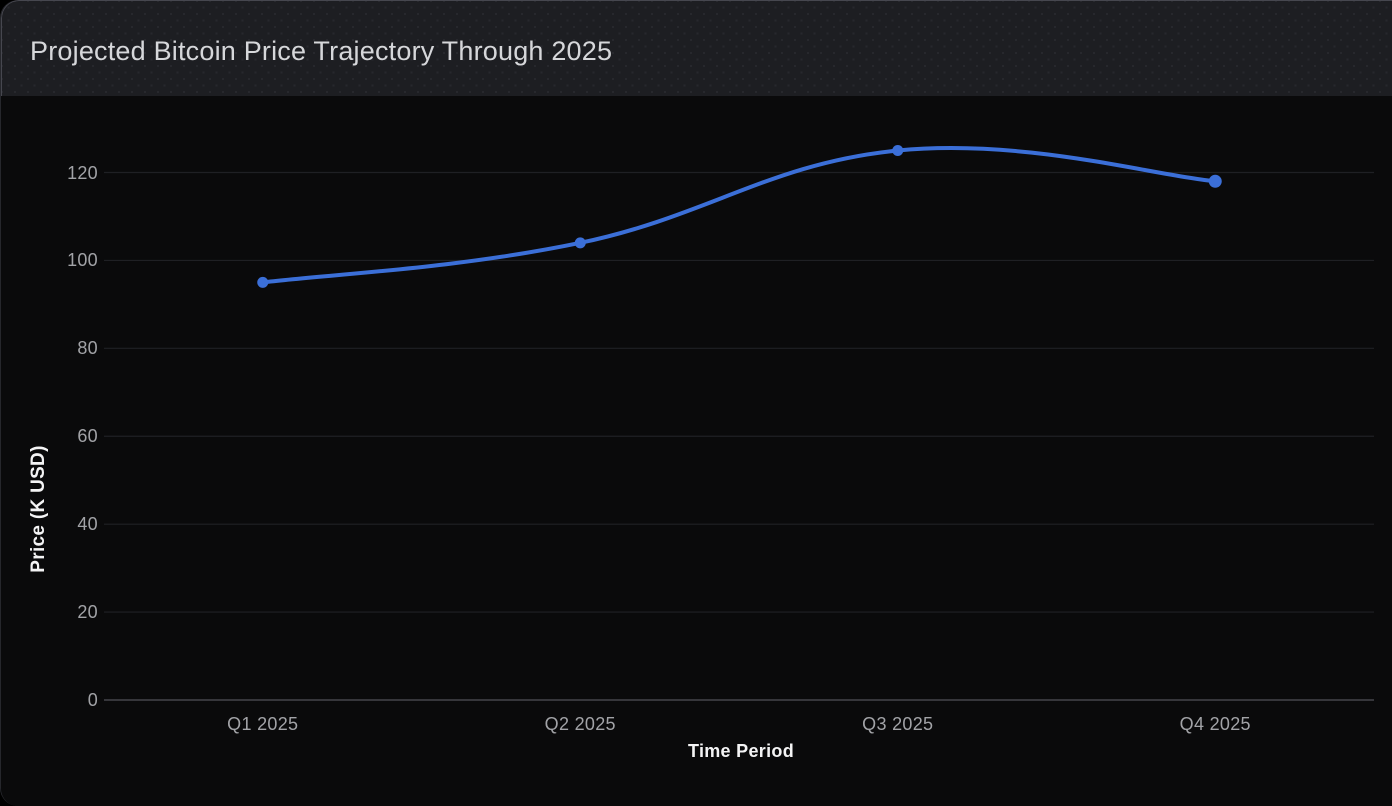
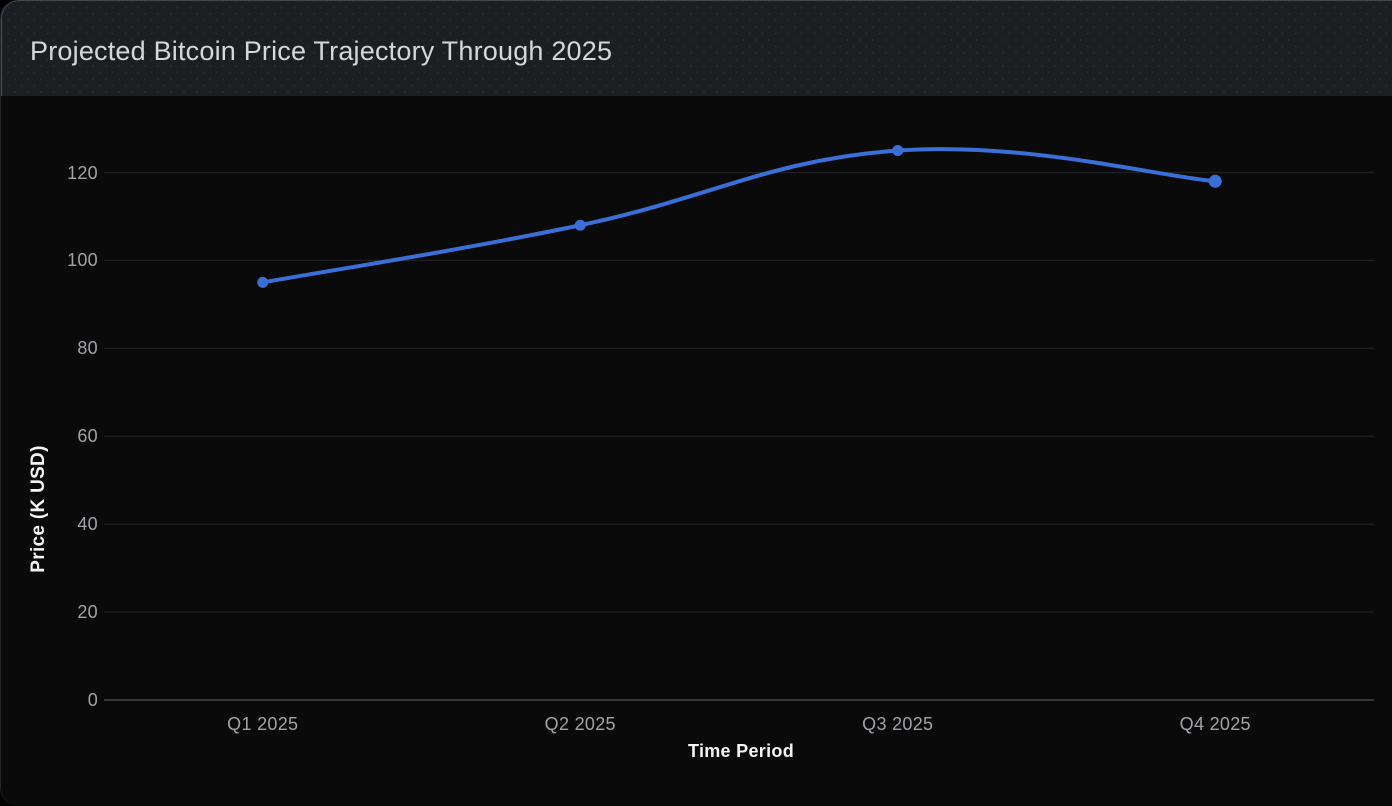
Q2 2025: 104 -> 108
